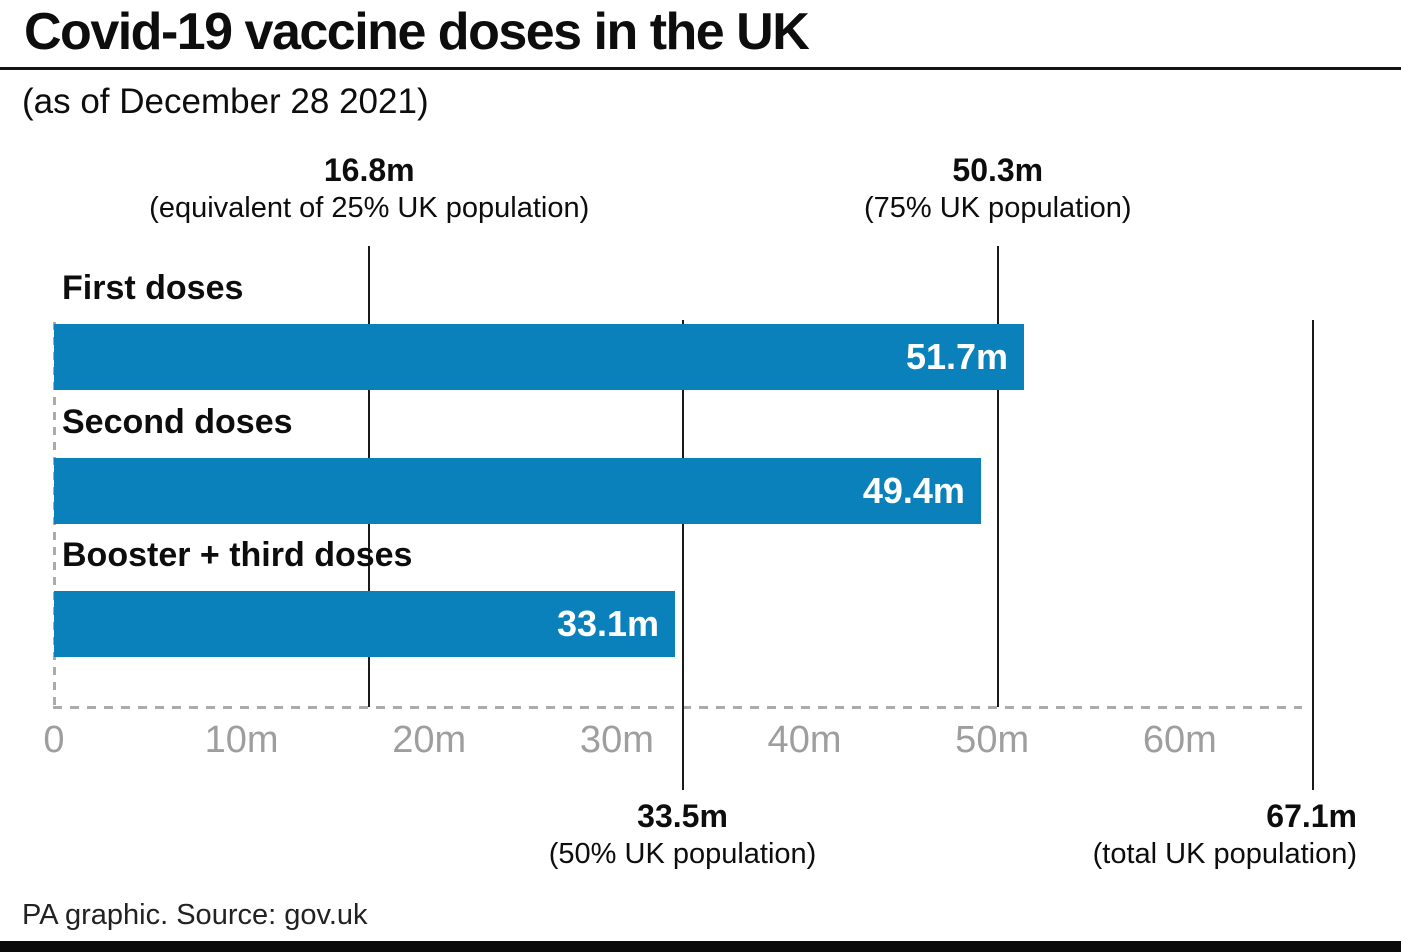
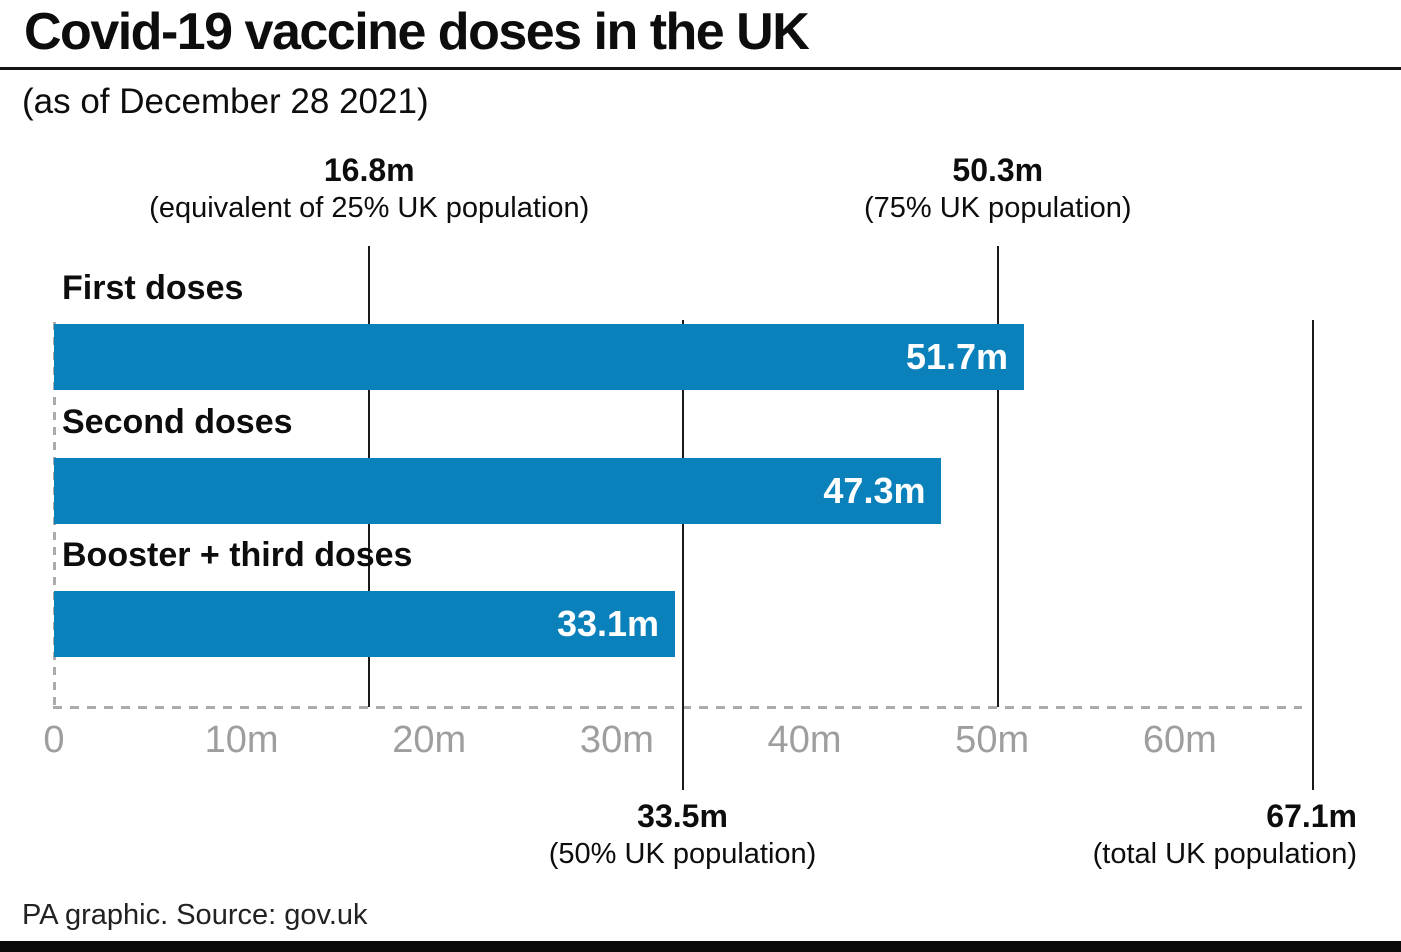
Second doses: 49.4m -> 47.3m
